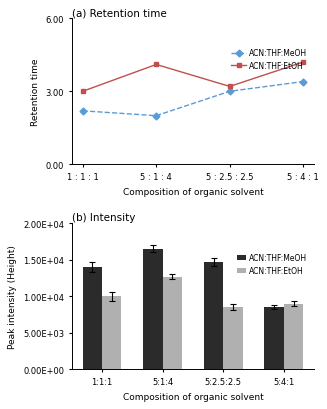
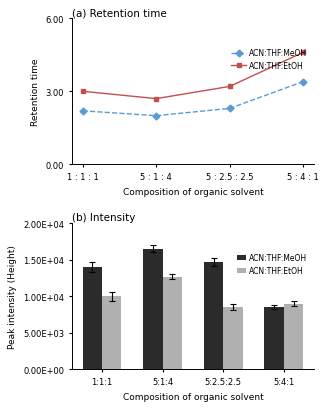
(a) Retention time/ACN:THF:EtOH/5 : 1 : 4: 4.1 -> 2.7
(a) Retention time/ACN:THF:MeOH/5 : 2.5 : 2.5: 3.0 -> 2.3
(a) Retention time/ACN:THF:EtOH/5 : 4 : 1: 4.2 -> 4.6
